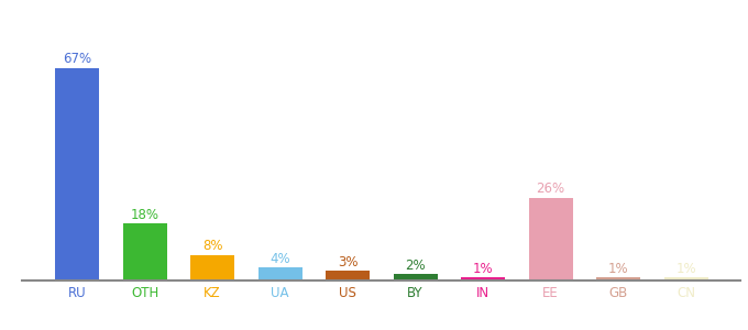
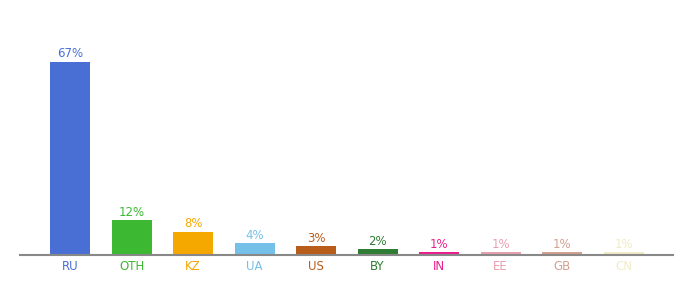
OTH: 18% -> 12%
EE: 26% -> 1%
